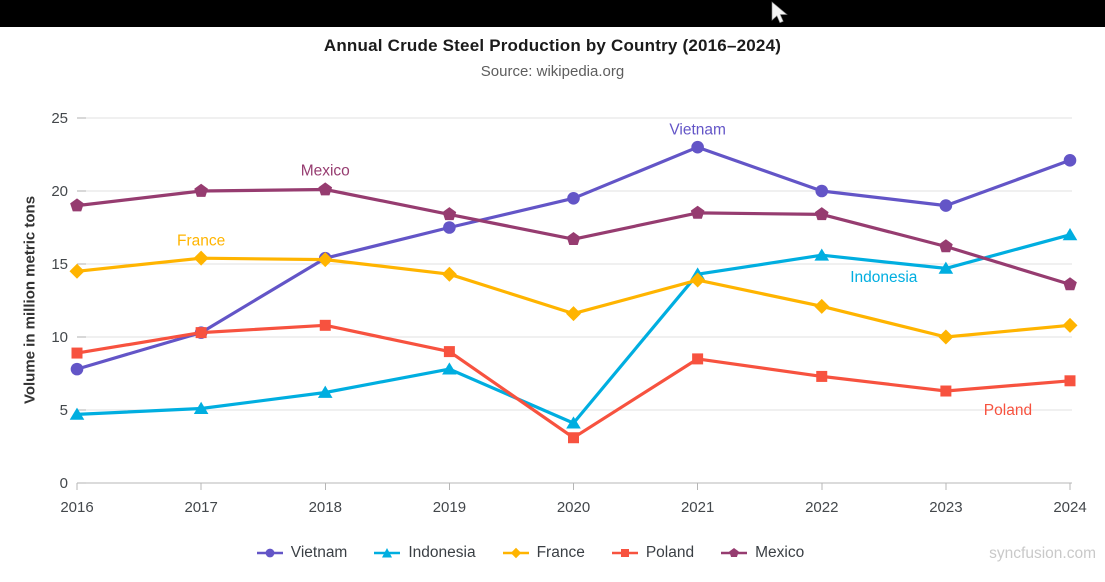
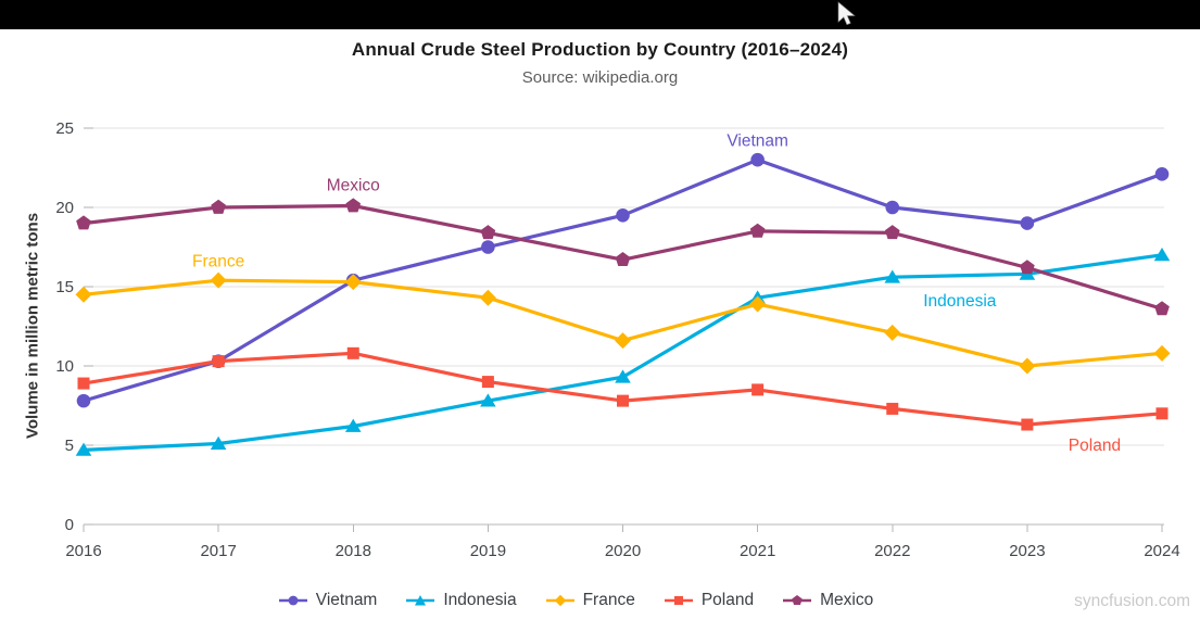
Indonesia/2020: 4.1 -> 9.3
Poland/2020: 3.1 -> 7.8
Indonesia/2023: 14.7 -> 15.8
